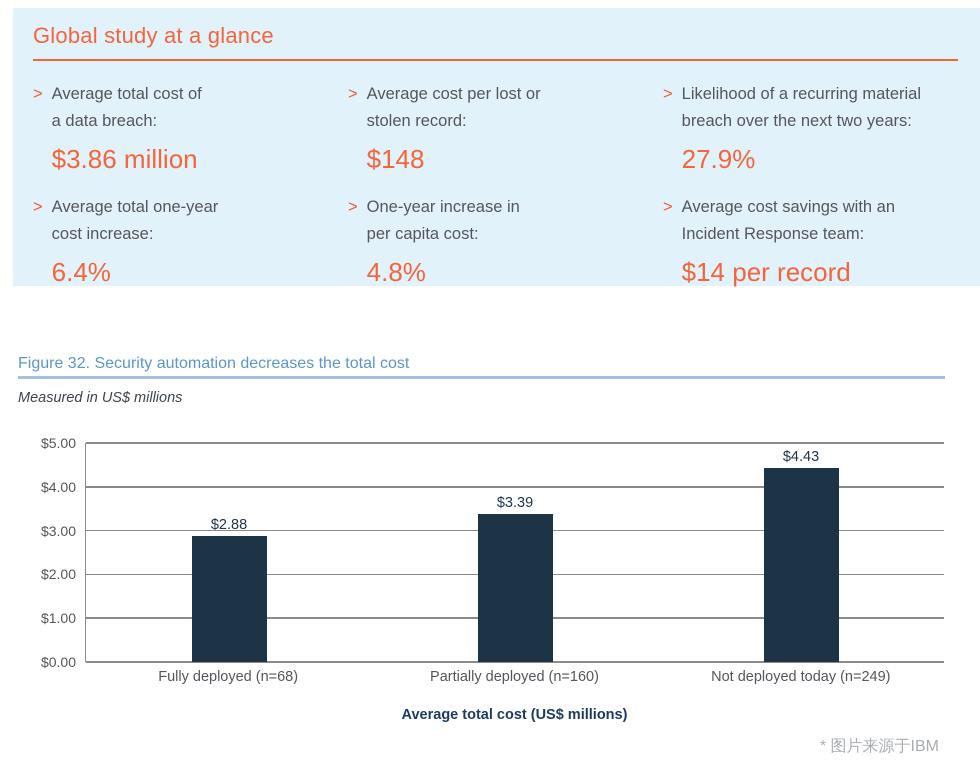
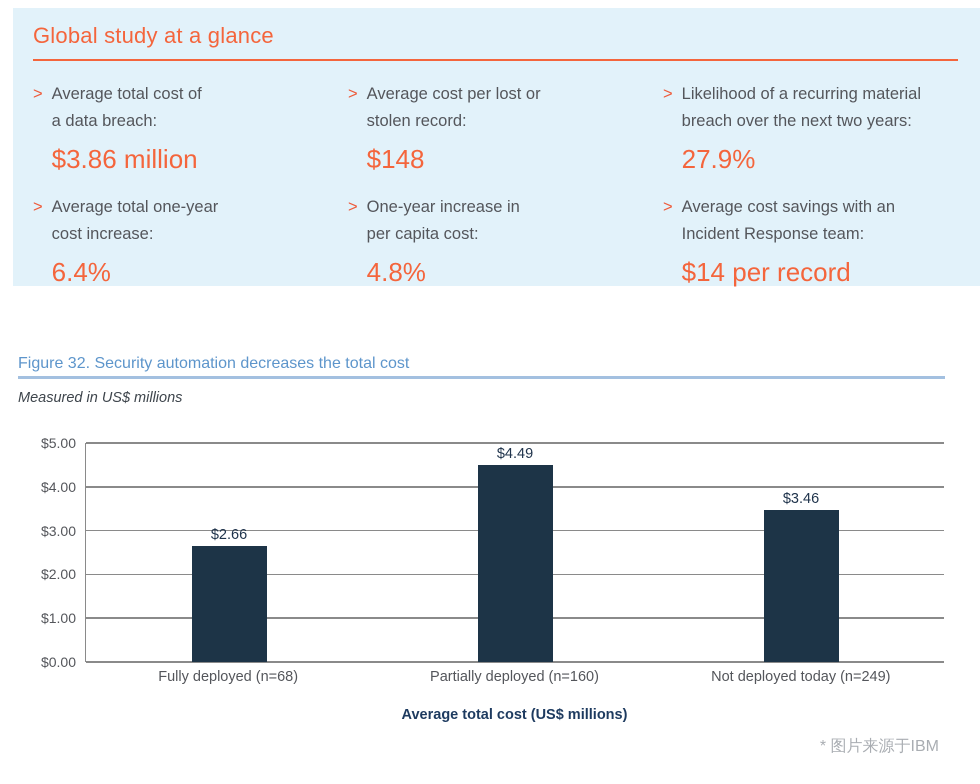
Fully deployed (n=68): $2.88 -> $2.66
Partially deployed (n=160): $3.39 -> $4.49
Not deployed today (n=249): $4.43 -> $3.46
